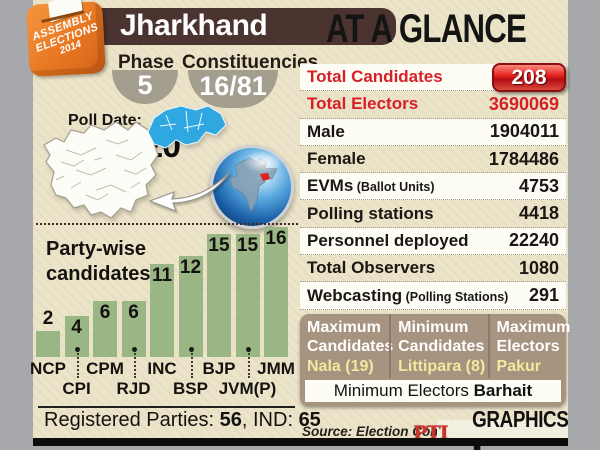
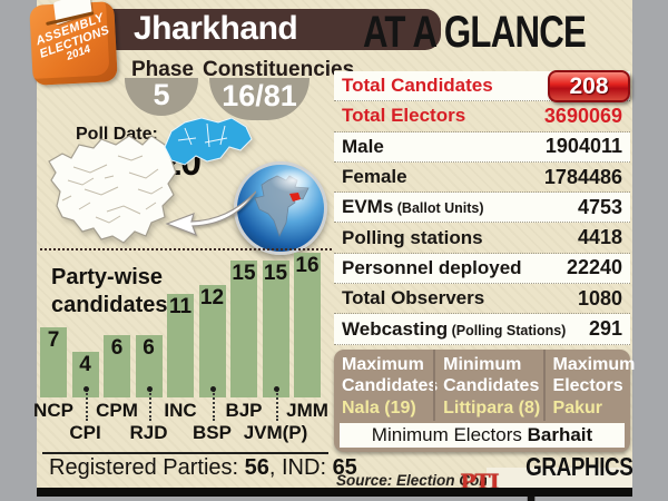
NCP: 2 -> 7
